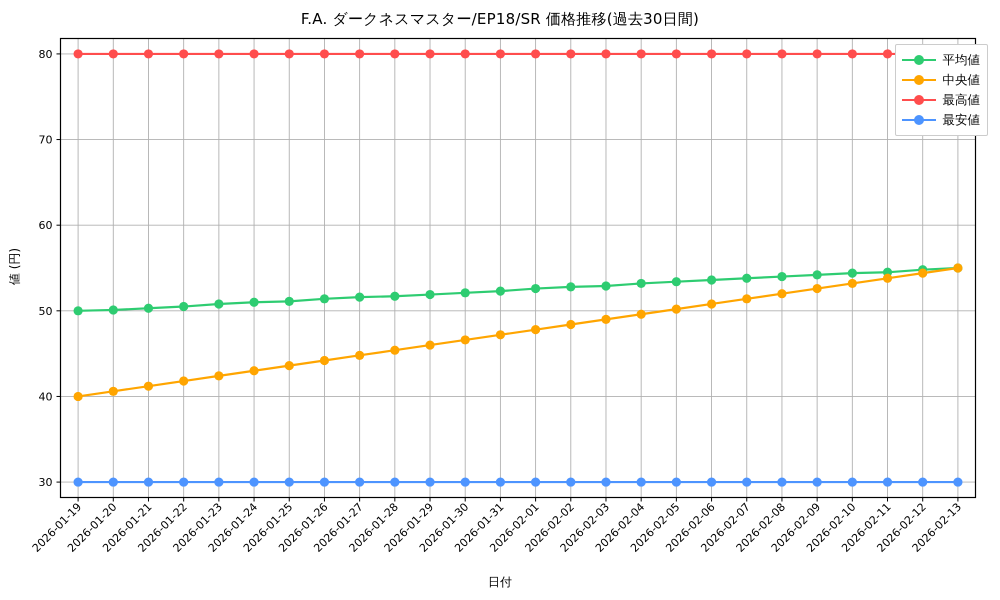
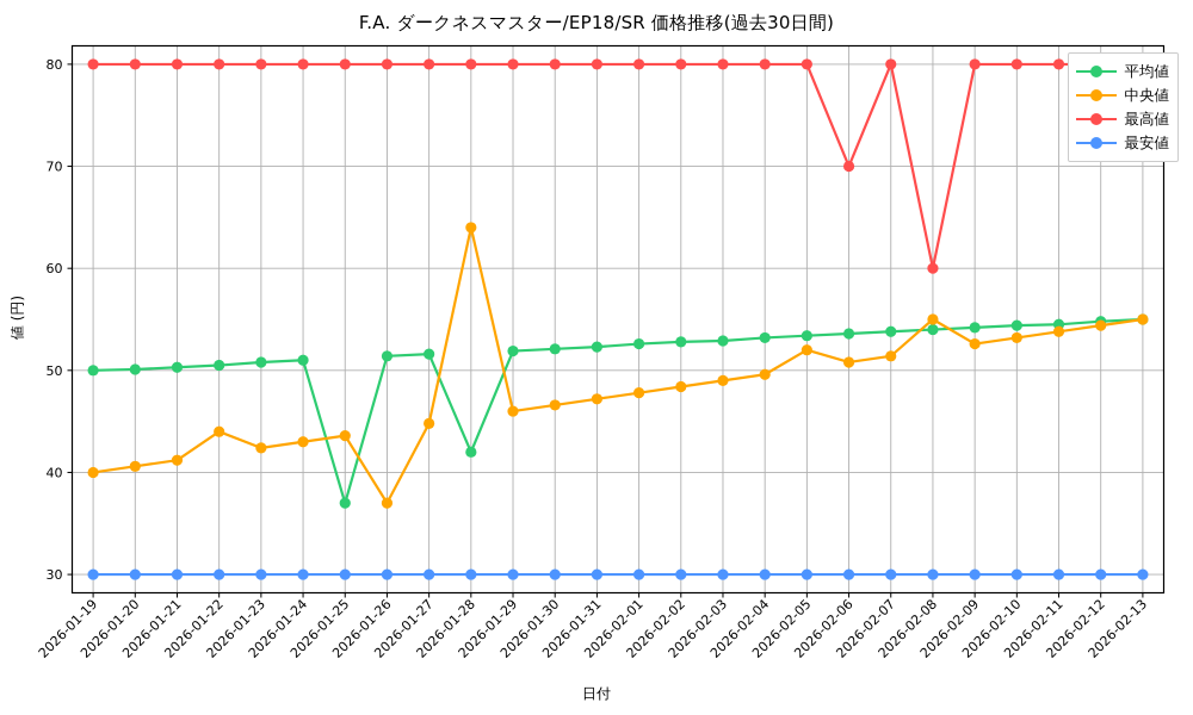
中央値/2026-01-22: 42 -> 44
平均値/2026-01-25: 51 -> 37
中央値/2026-01-26: 44 -> 37
平均値/2026-01-28: 52 -> 42
中央値/2026-01-28: 45 -> 64
中央値/2026-02-05: 50 -> 52
最高値/2026-02-06: 80 -> 70
中央値/2026-02-08: 52 -> 55
最高値/2026-02-08: 80 -> 60
